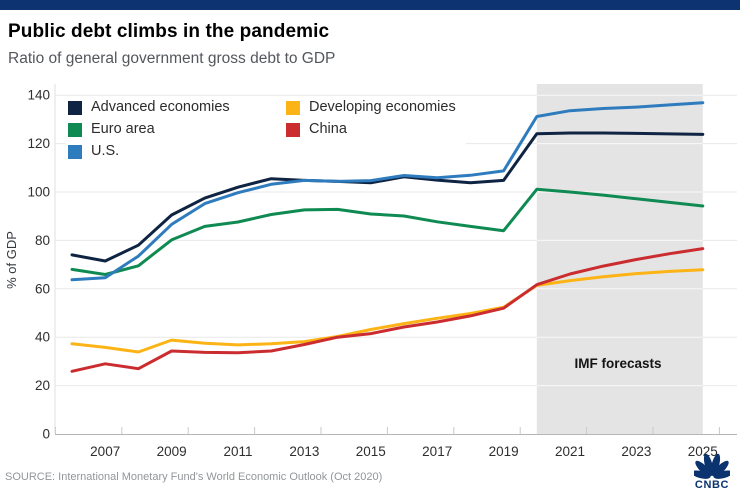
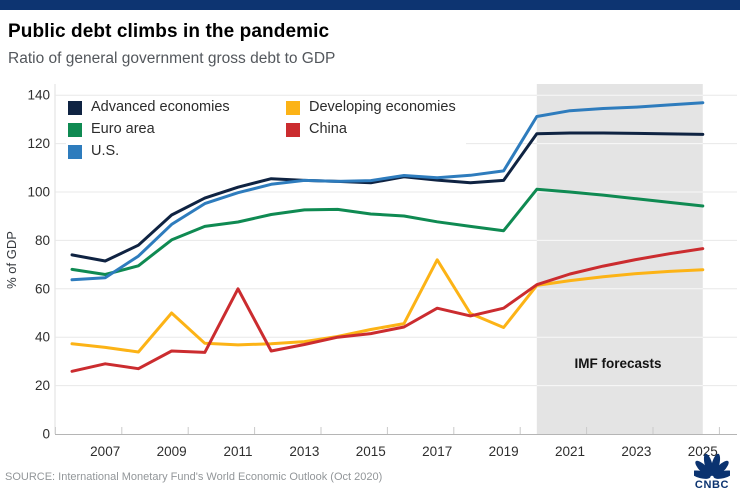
Developing economies/2009: 39 -> 50
China/2011: 34 -> 60
Developing economies/2017: 48 -> 72
China/2017: 46 -> 52
Developing economies/2019: 52 -> 44
